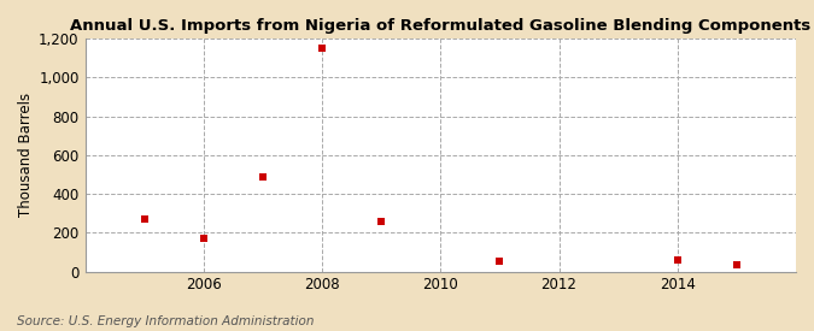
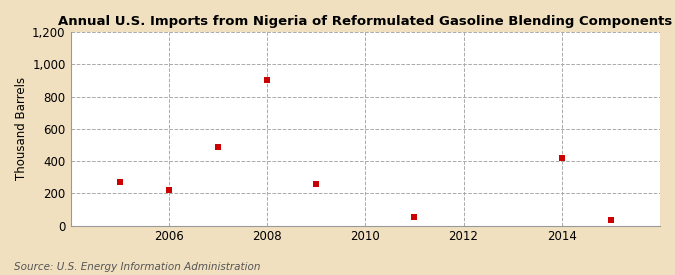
2006: 170 -> 220
2008: 1,150 -> 900
2014: 60 -> 420
